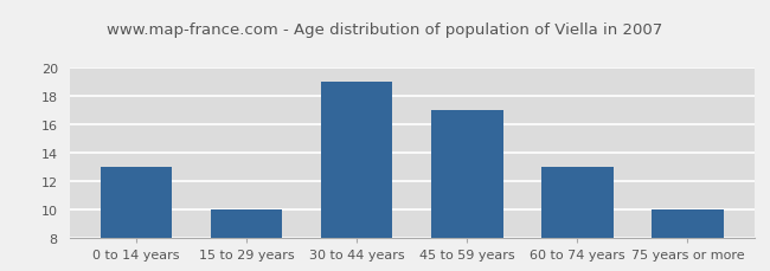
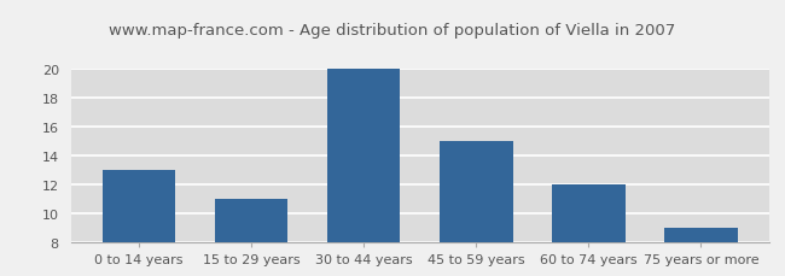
15 to 29 years: 10 -> 11
30 to 44 years: 19 -> 20
45 to 59 years: 17 -> 15
60 to 74 years: 13 -> 12
75 years or more: 10 -> 9
